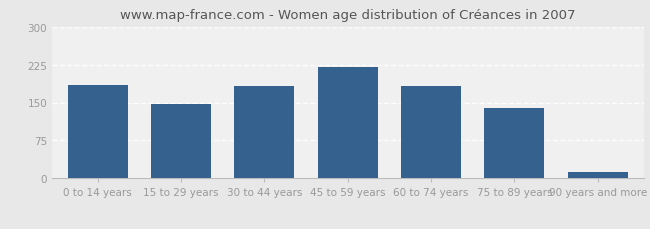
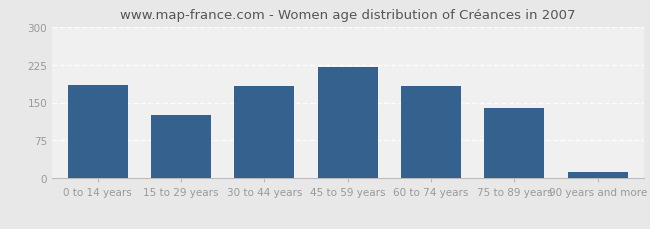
15 to 29 years: 148 -> 126
